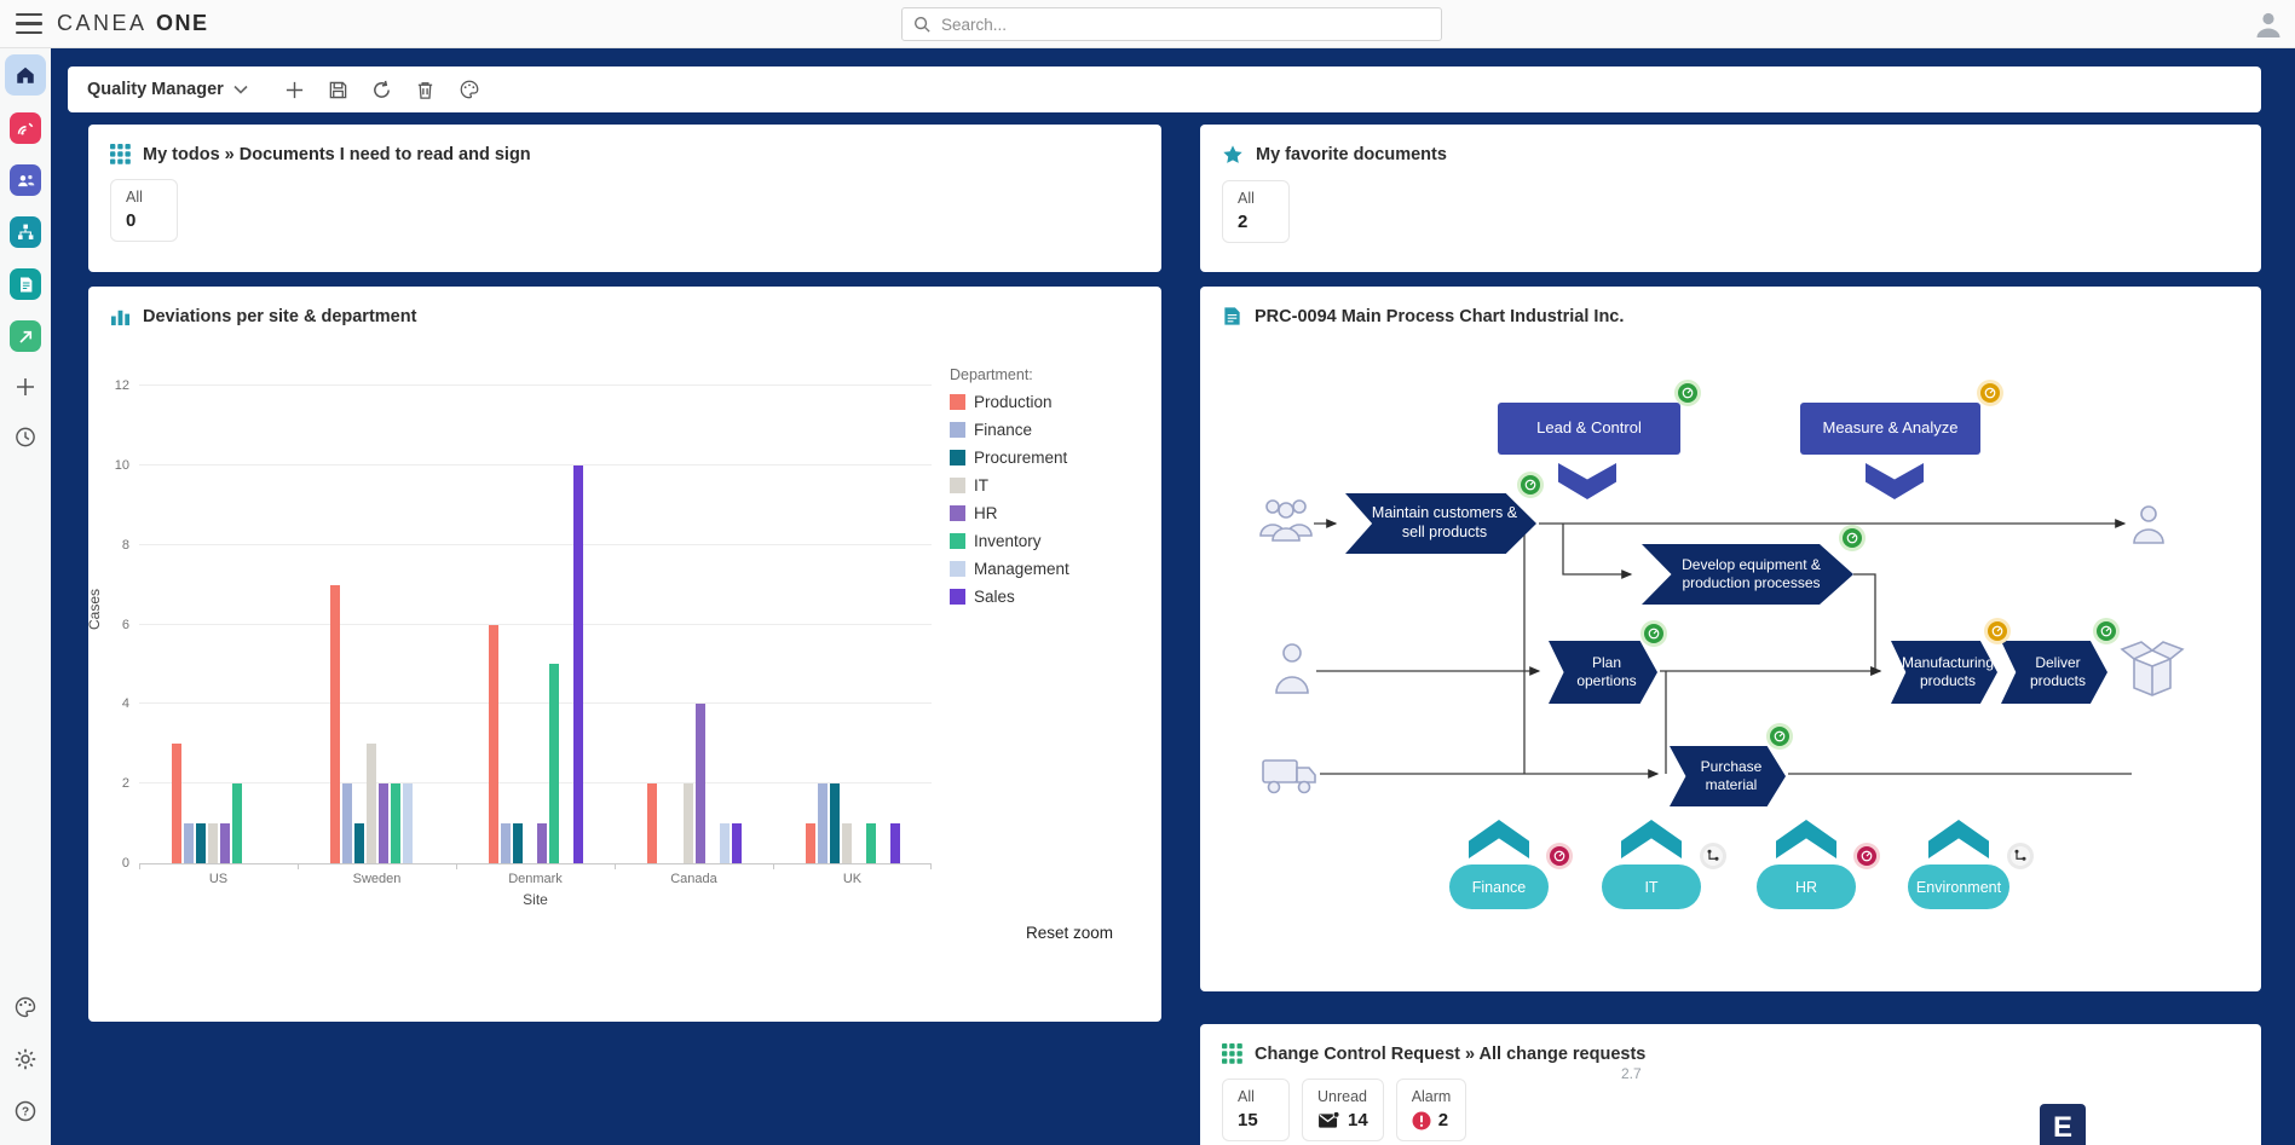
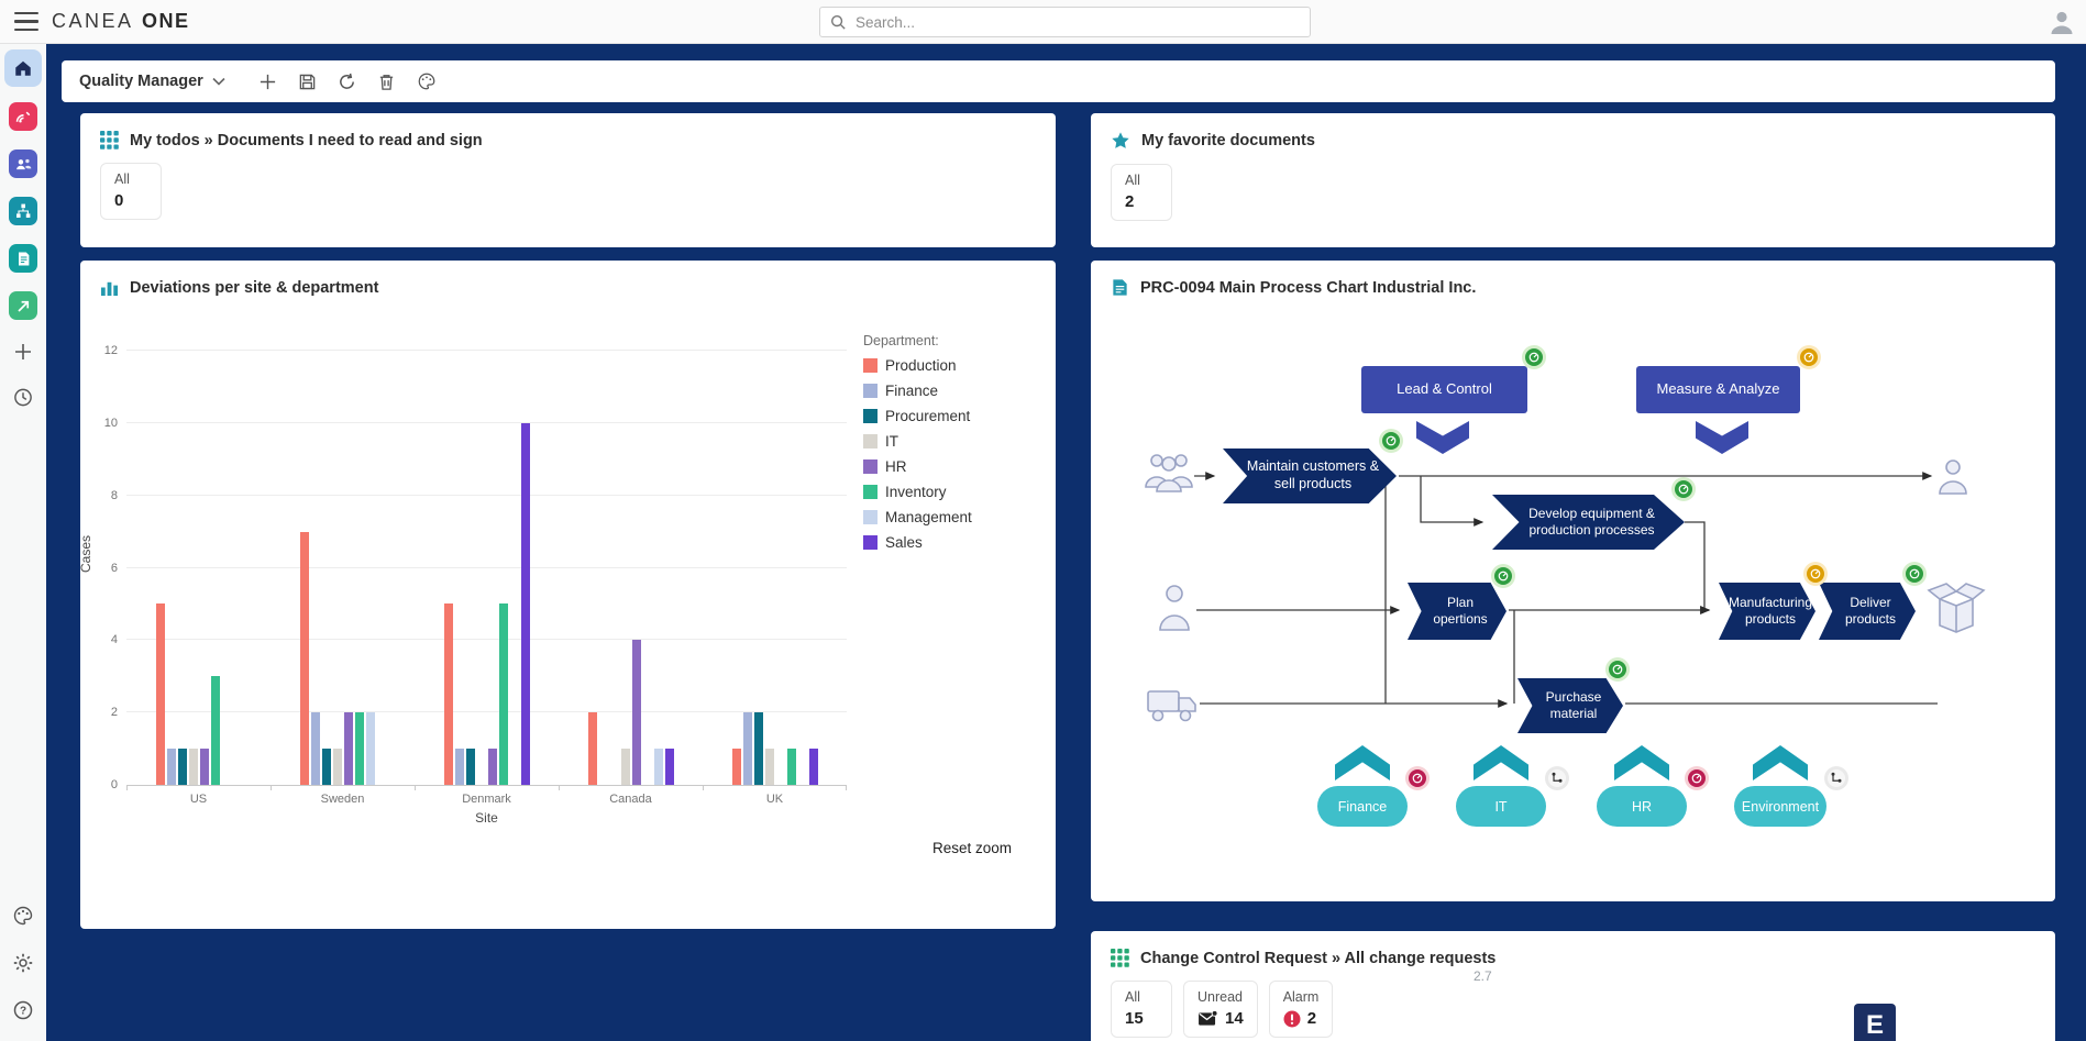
Production/US: 3 -> 5
Inventory/US: 2 -> 3
IT/Sweden: 3 -> 1
Production/Denmark: 6 -> 5
IT/Canada: 2 -> 1
